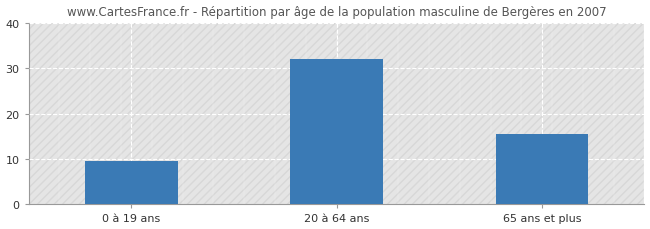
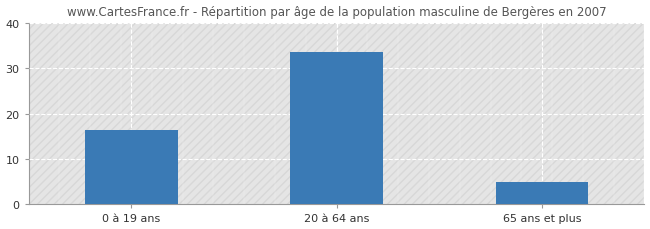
0 à 19 ans: 9.5 -> 16.5
20 à 64 ans: 32.0 -> 33.5
65 ans et plus: 15.5 -> 5.0
